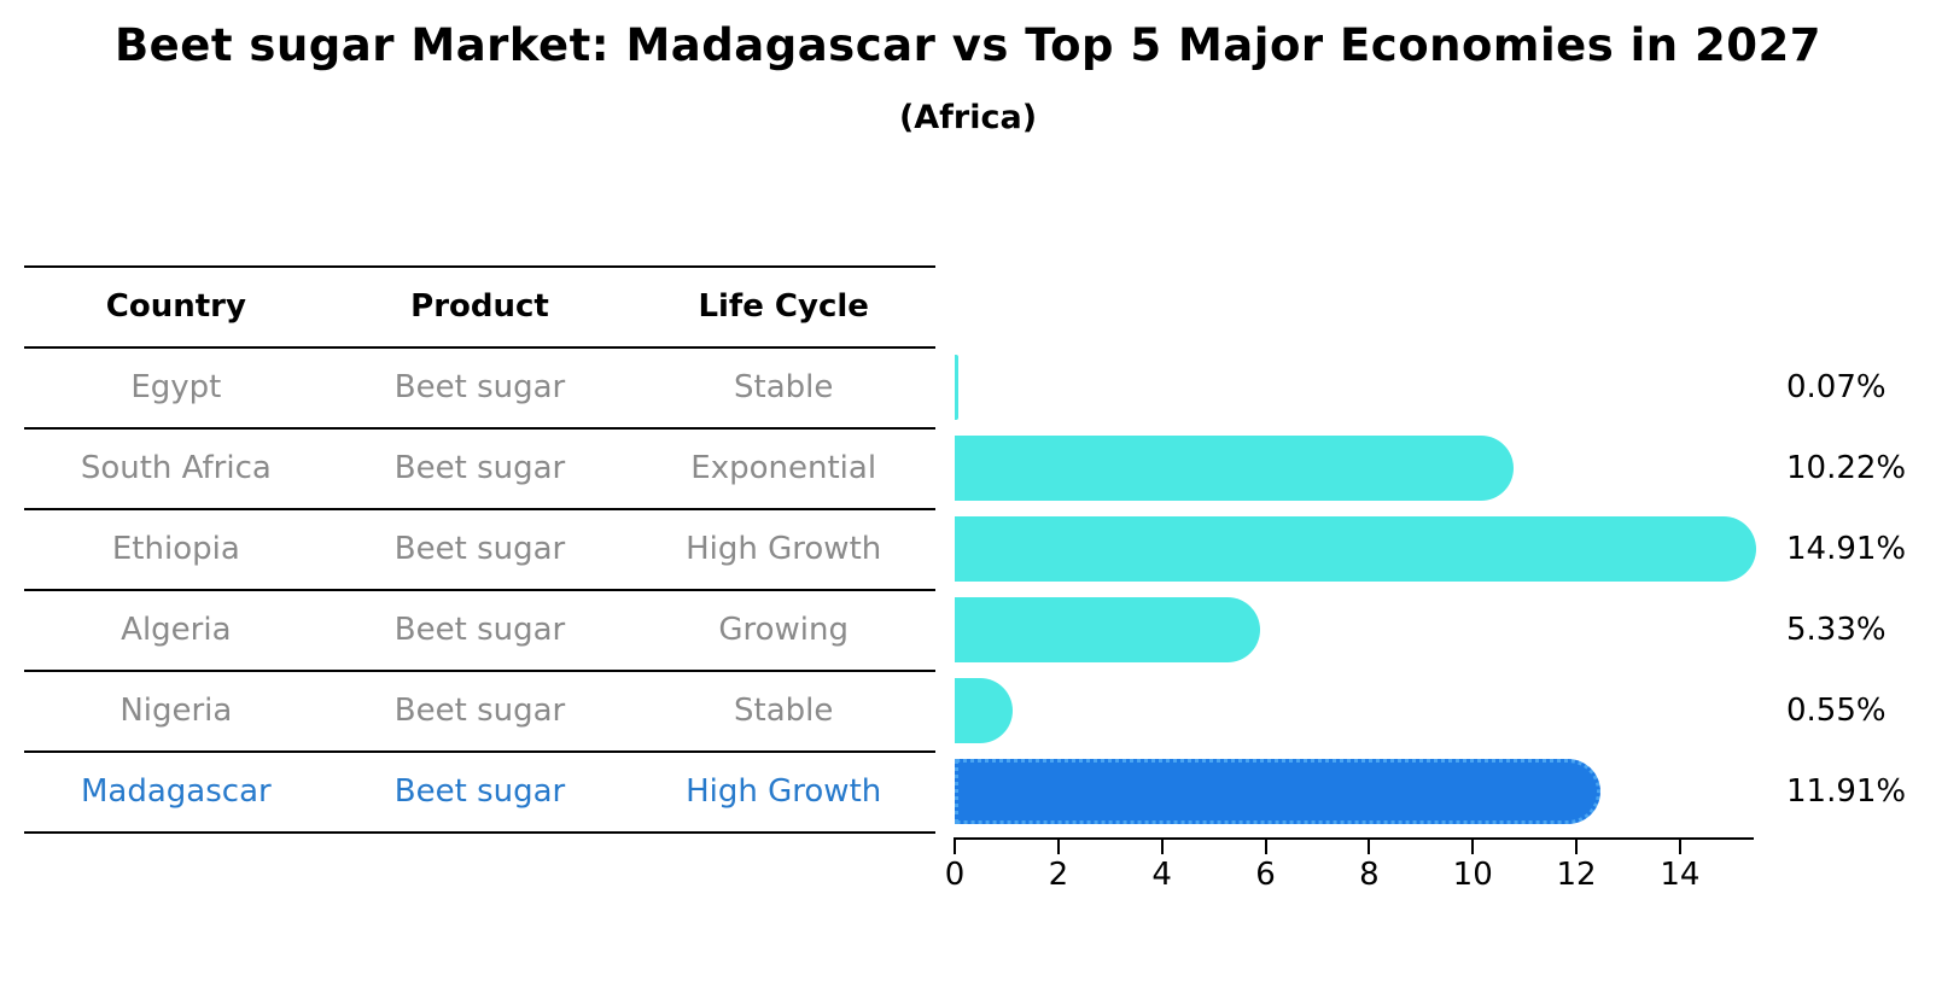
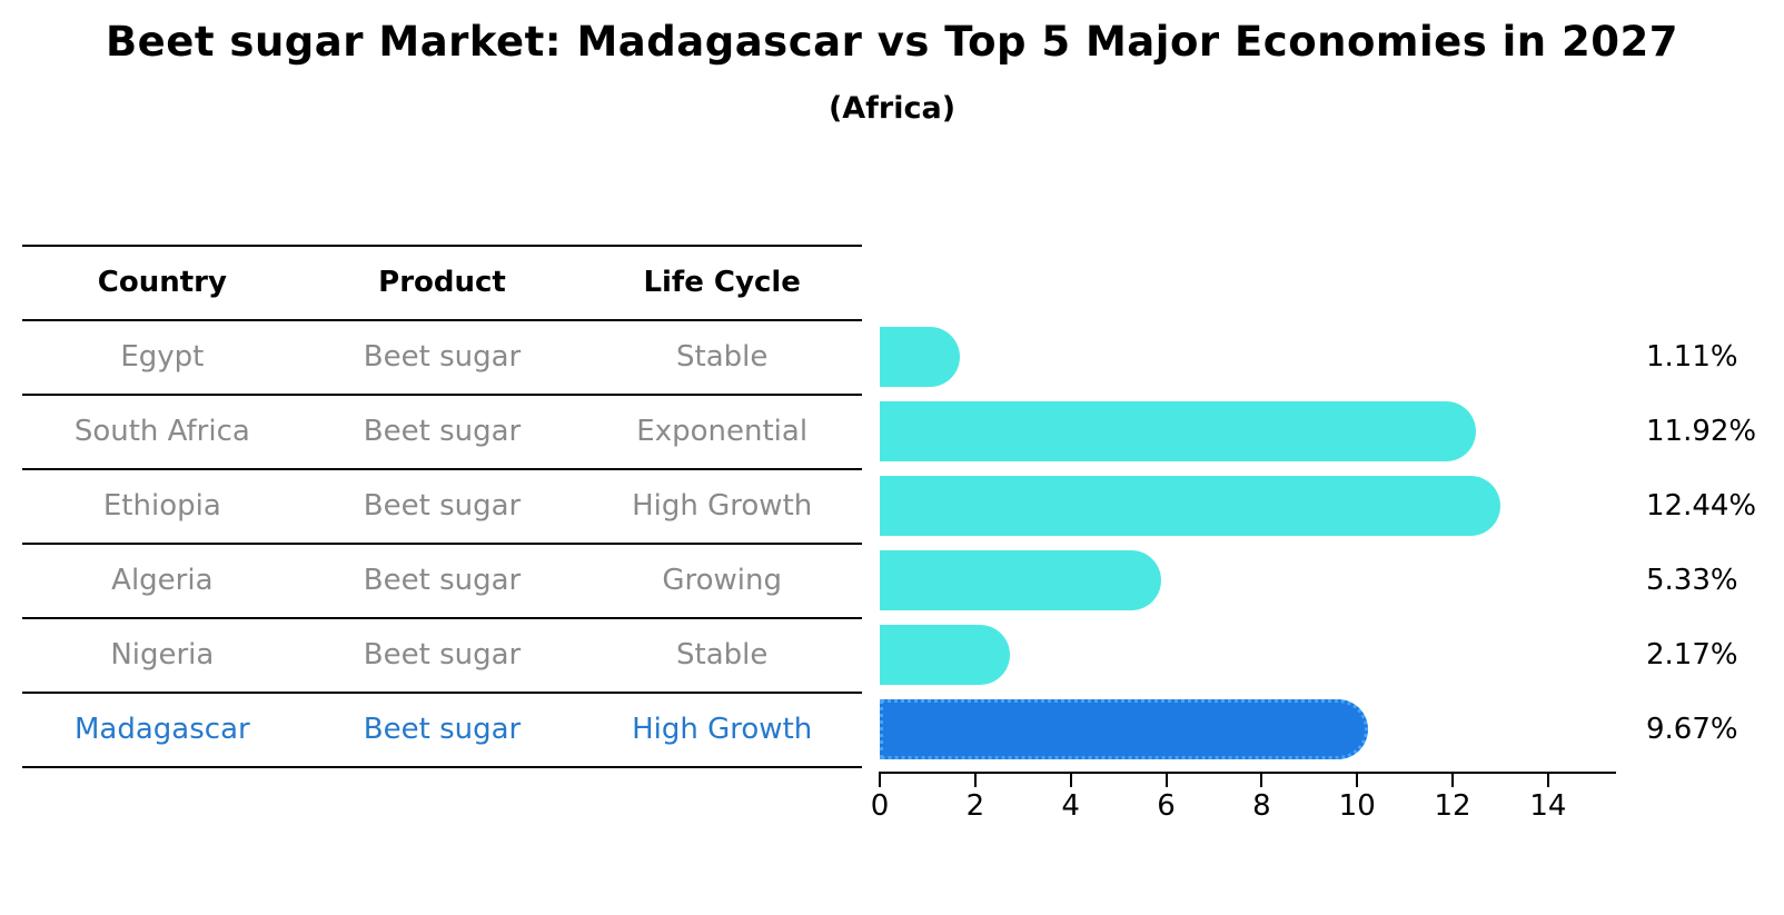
Egypt: 0.07% -> 1.11%
South Africa: 10.22% -> 11.92%
Ethiopia: 14.91% -> 12.44%
Nigeria: 0.55% -> 2.17%
Madagascar: 11.91% -> 9.67%
